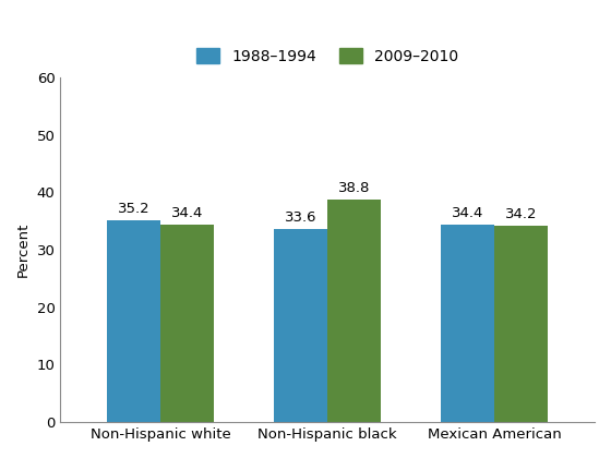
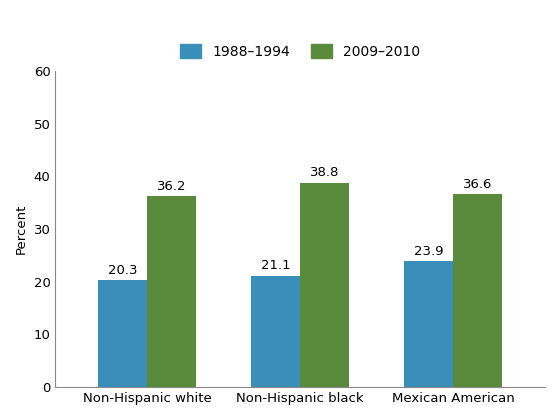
1988–1994/Non-Hispanic white: 35.2 -> 20.3
2009–2010/Non-Hispanic white: 34.4 -> 36.2
1988–1994/Non-Hispanic black: 33.6 -> 21.1
1988–1994/Mexican American: 34.4 -> 23.9
2009–2010/Mexican American: 34.2 -> 36.6
